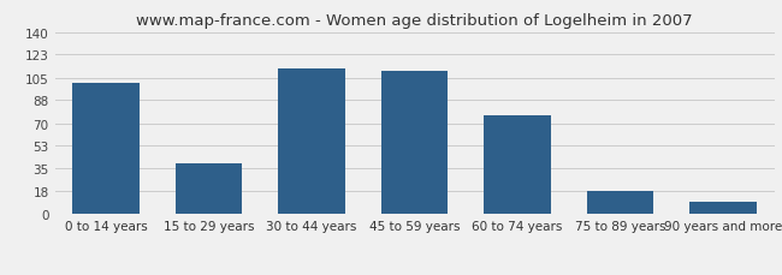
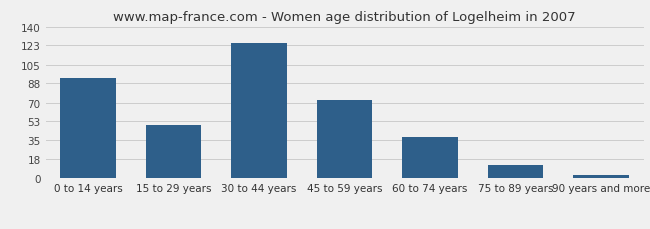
0 to 14 years: 101 -> 93
15 to 29 years: 39 -> 49
30 to 44 years: 112 -> 125
45 to 59 years: 110 -> 72
60 to 74 years: 76 -> 38
75 to 89 years: 18 -> 12
90 years and more: 10 -> 3
